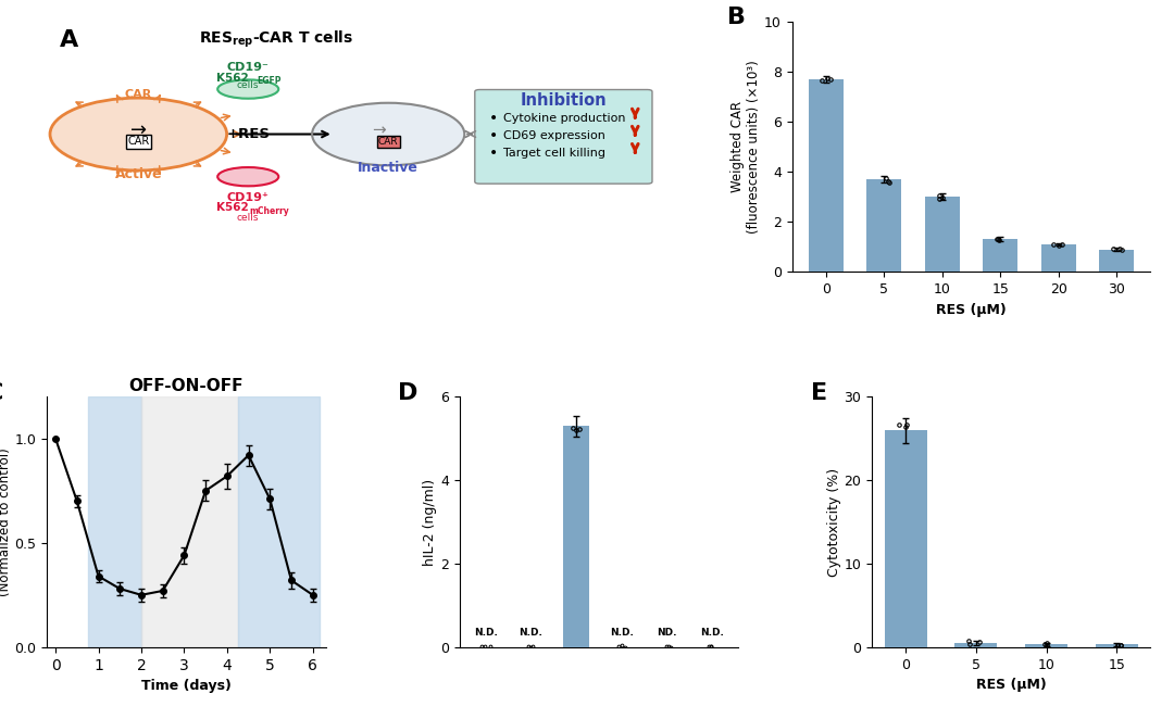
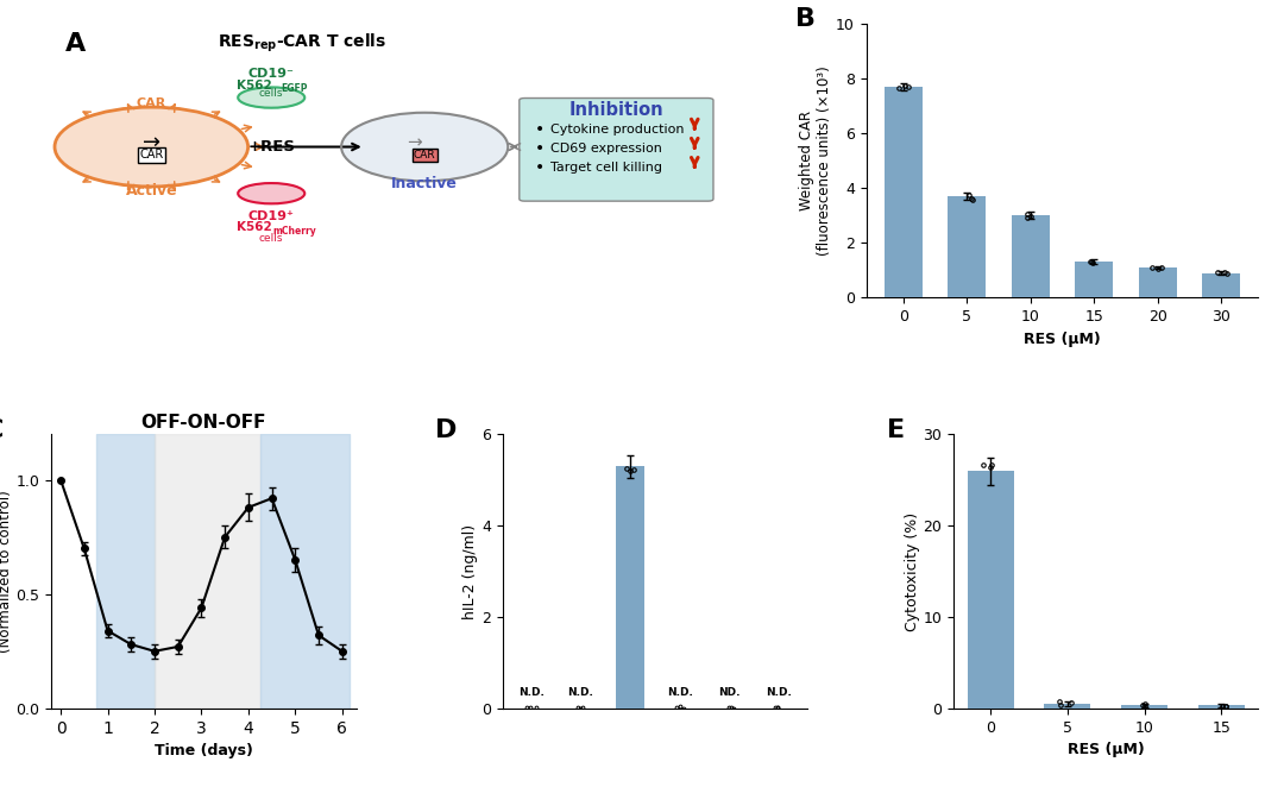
OFF-ON-OFF/4: 0.82 -> 0.88
OFF-ON-OFF/5: 0.71 -> 0.65
